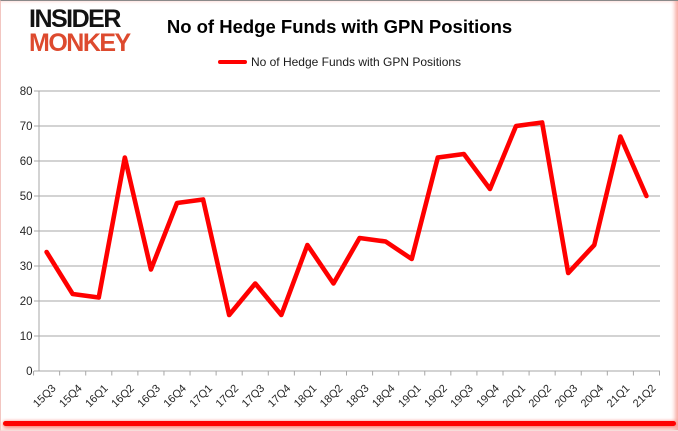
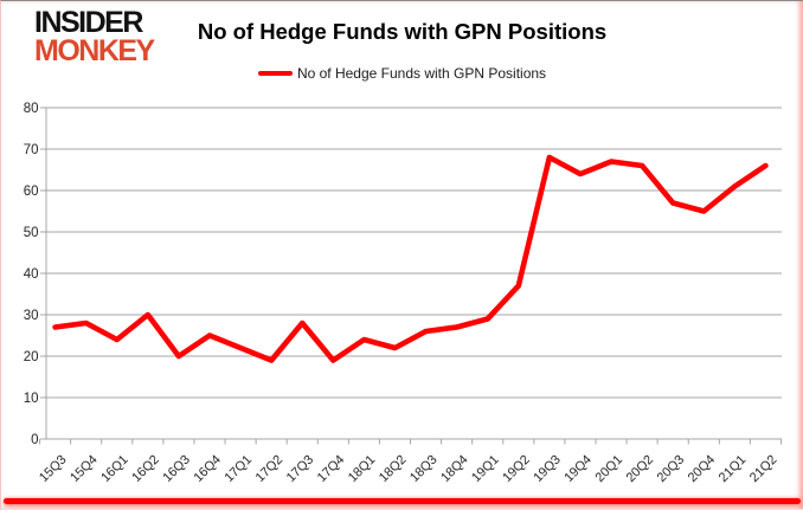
15Q3: 34 -> 27
15Q4: 22 -> 28
16Q1: 21 -> 24
16Q2: 61 -> 30
16Q3: 29 -> 20
16Q4: 48 -> 25
17Q1: 49 -> 22
17Q2: 16 -> 19
17Q3: 25 -> 28
17Q4: 16 -> 19
18Q1: 36 -> 24
18Q2: 25 -> 22
18Q3: 38 -> 26
18Q4: 37 -> 27
19Q1: 32 -> 29
19Q2: 61 -> 37
19Q3: 62 -> 68
19Q4: 52 -> 64
20Q1: 70 -> 67
20Q2: 71 -> 66
20Q3: 28 -> 57
20Q4: 36 -> 55
21Q1: 67 -> 61
21Q2: 50 -> 66
